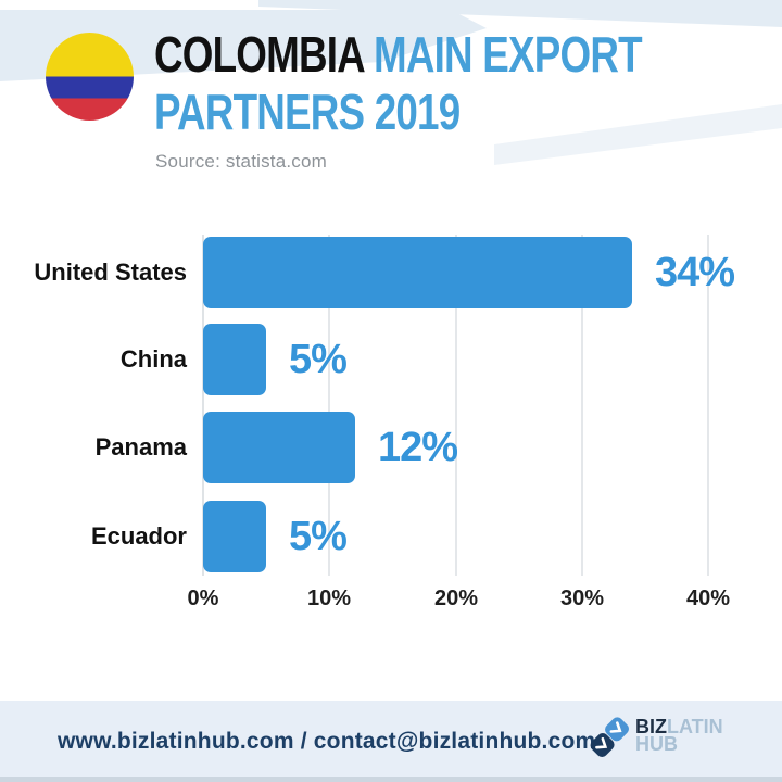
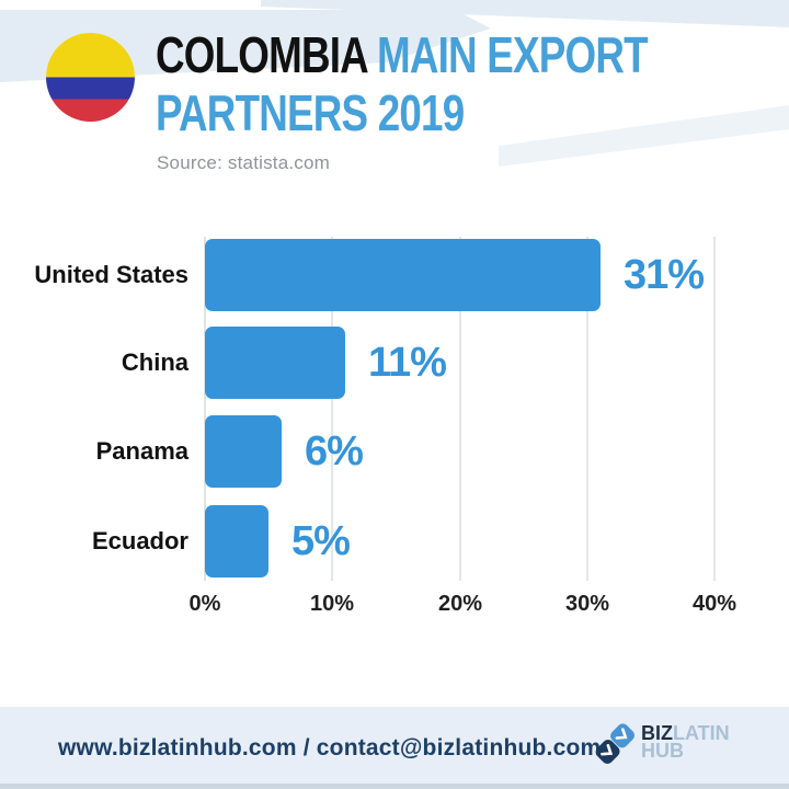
United States: 34% -> 31%
China: 5% -> 11%
Panama: 12% -> 6%
